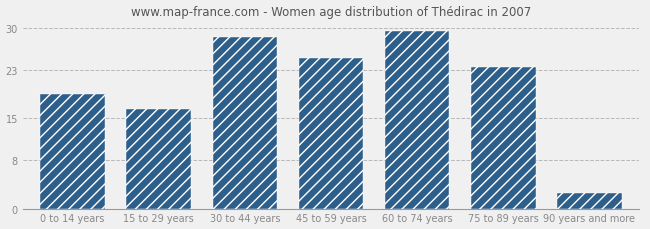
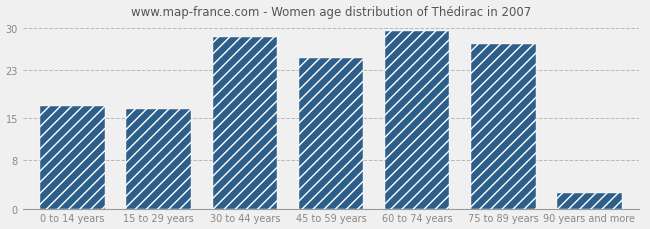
0 to 14 years: 19.0 -> 17.0
75 to 89 years: 23.5 -> 27.2
